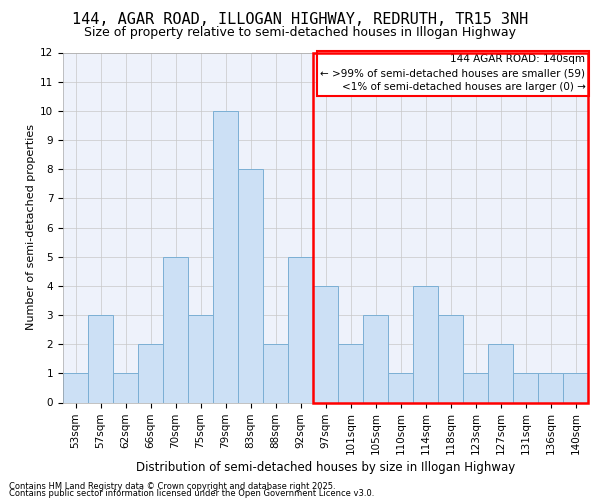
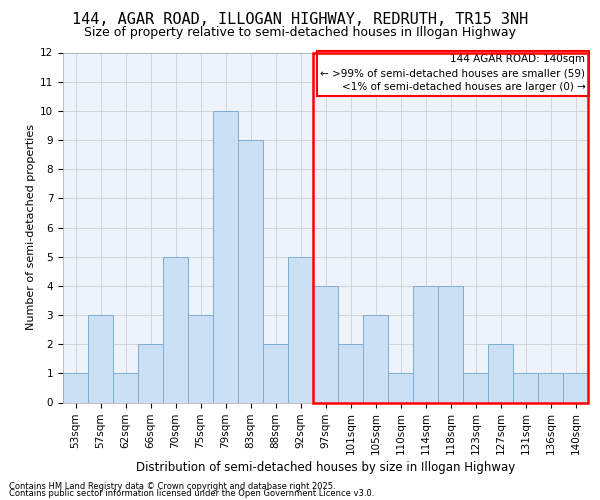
83sqm: 8 -> 9
118sqm: 3 -> 4
